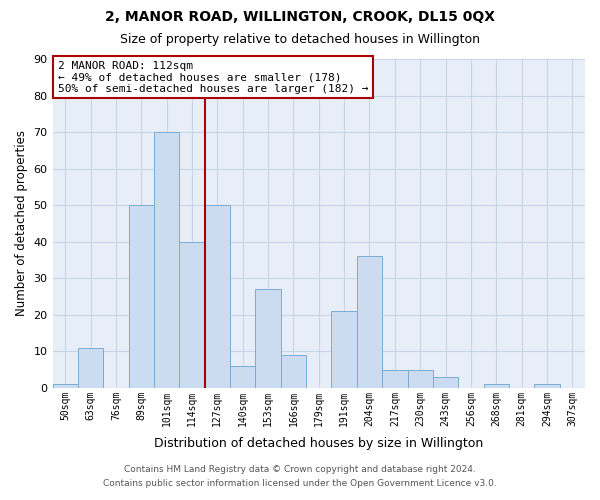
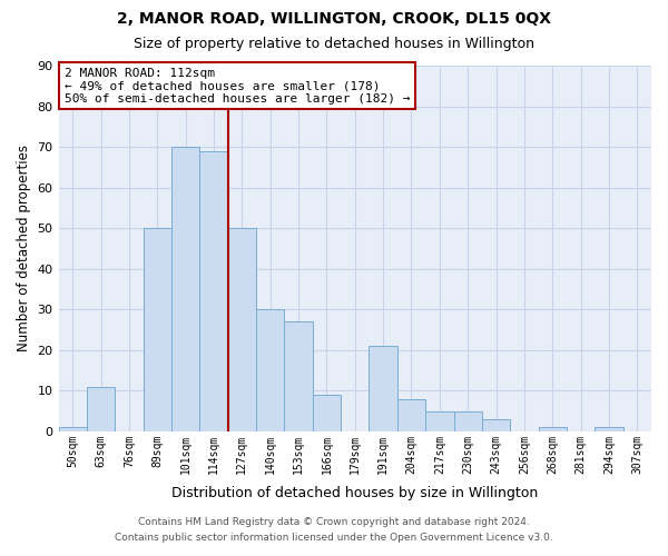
114sqm: 40 -> 69
140sqm: 6 -> 30
204sqm: 36 -> 8
